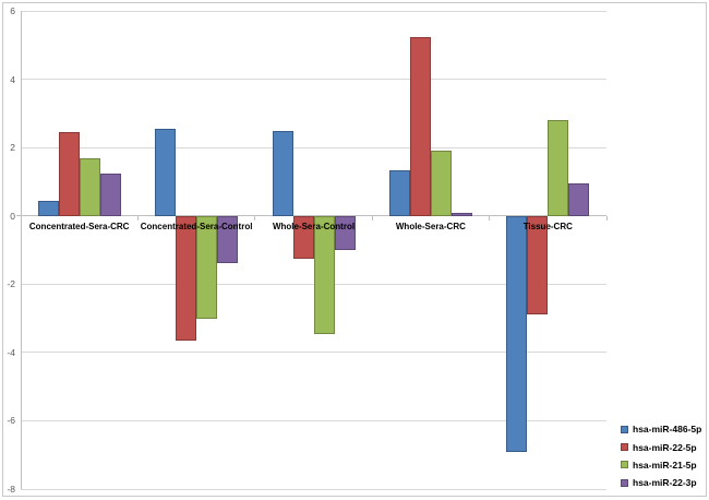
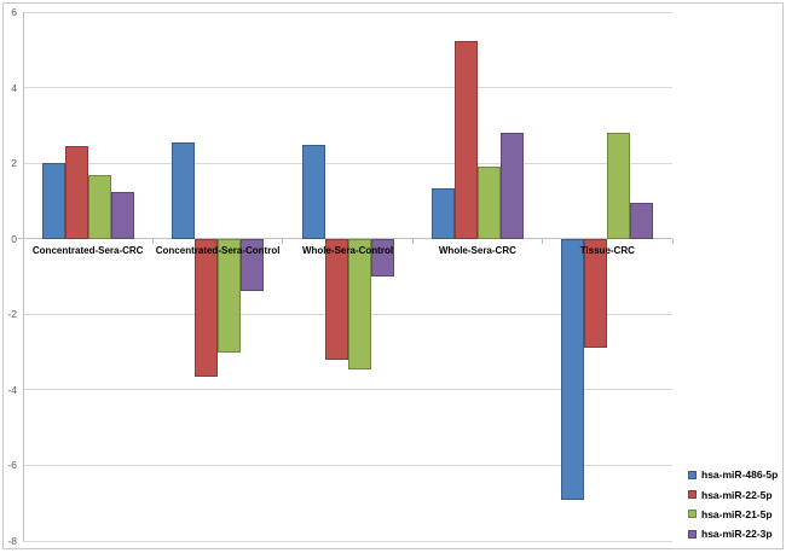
hsa-miR-486-5p/Concentrated-Sera-CRC: 0.5 -> 2.0
hsa-miR-22-5p/Whole-Sera-Control: -1.2 -> -3.2
hsa-miR-22-3p/Whole-Sera-CRC: 0.1 -> 2.8
